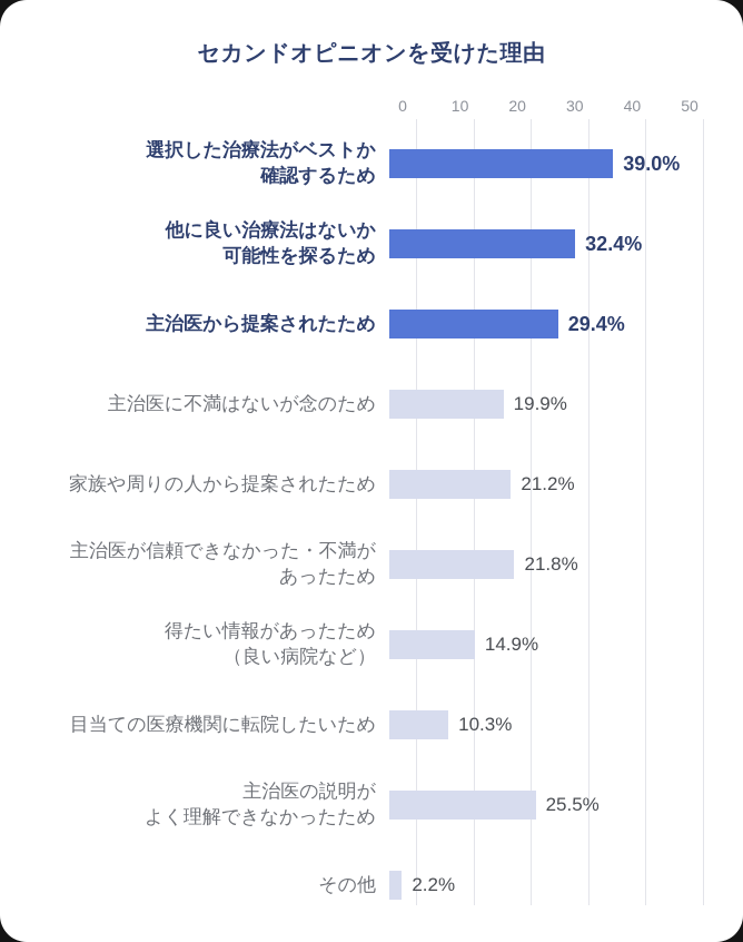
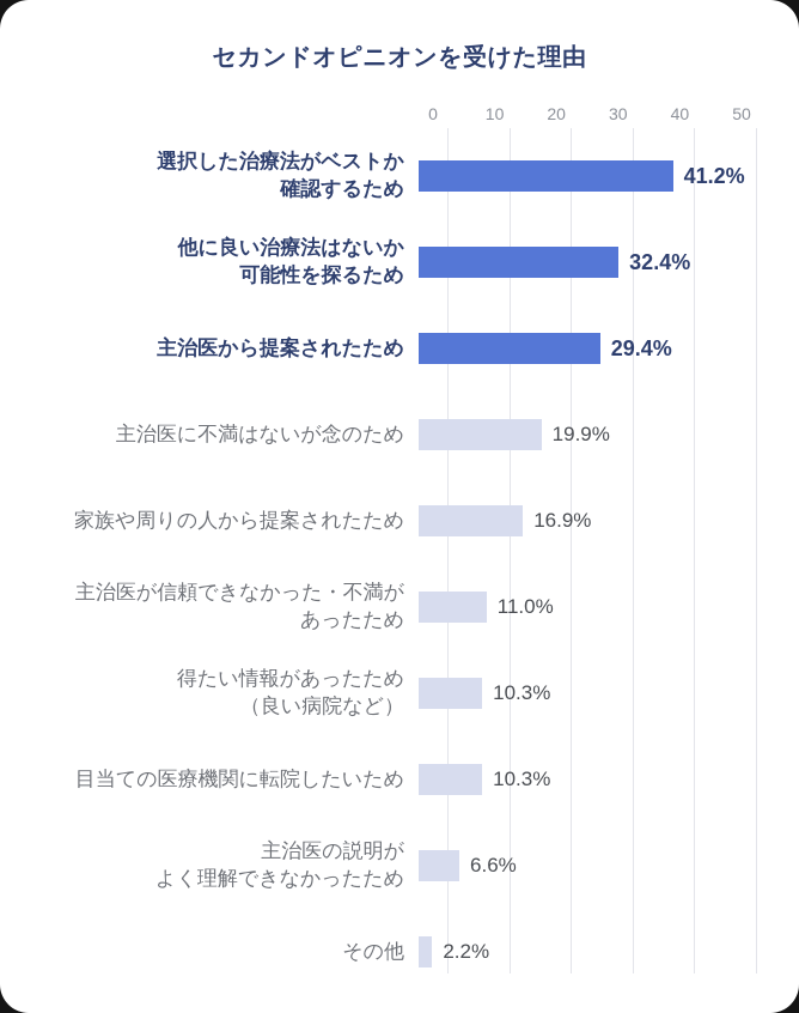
選択した治療法がベストか 確認するため: 39.0% -> 41.2%
家族や周りの人から提案されたため: 21.2% -> 16.9%
主治医が信頼できなかった・不満が あったため: 21.8% -> 11.0%
得たい情報があったため （良い病院など）: 14.9% -> 10.3%
主治医の説明が よく理解できなかったため: 25.5% -> 6.6%
